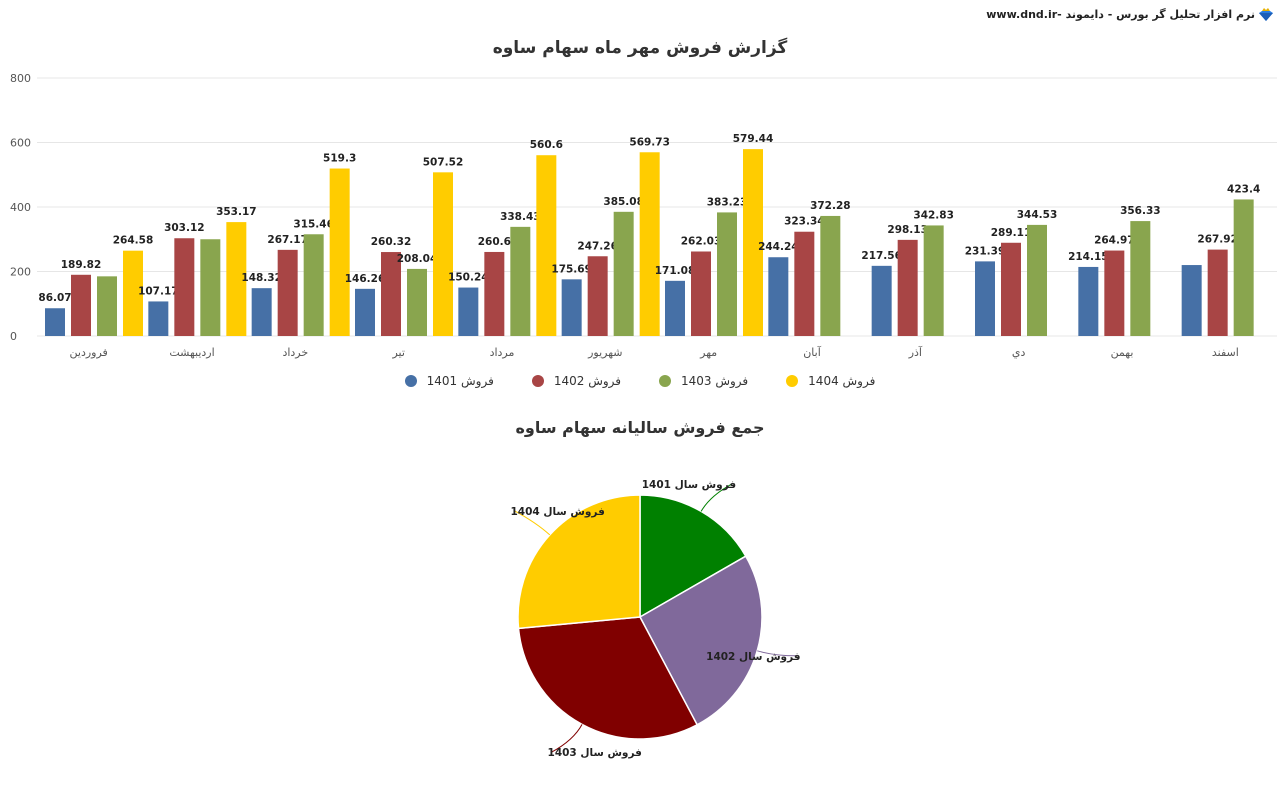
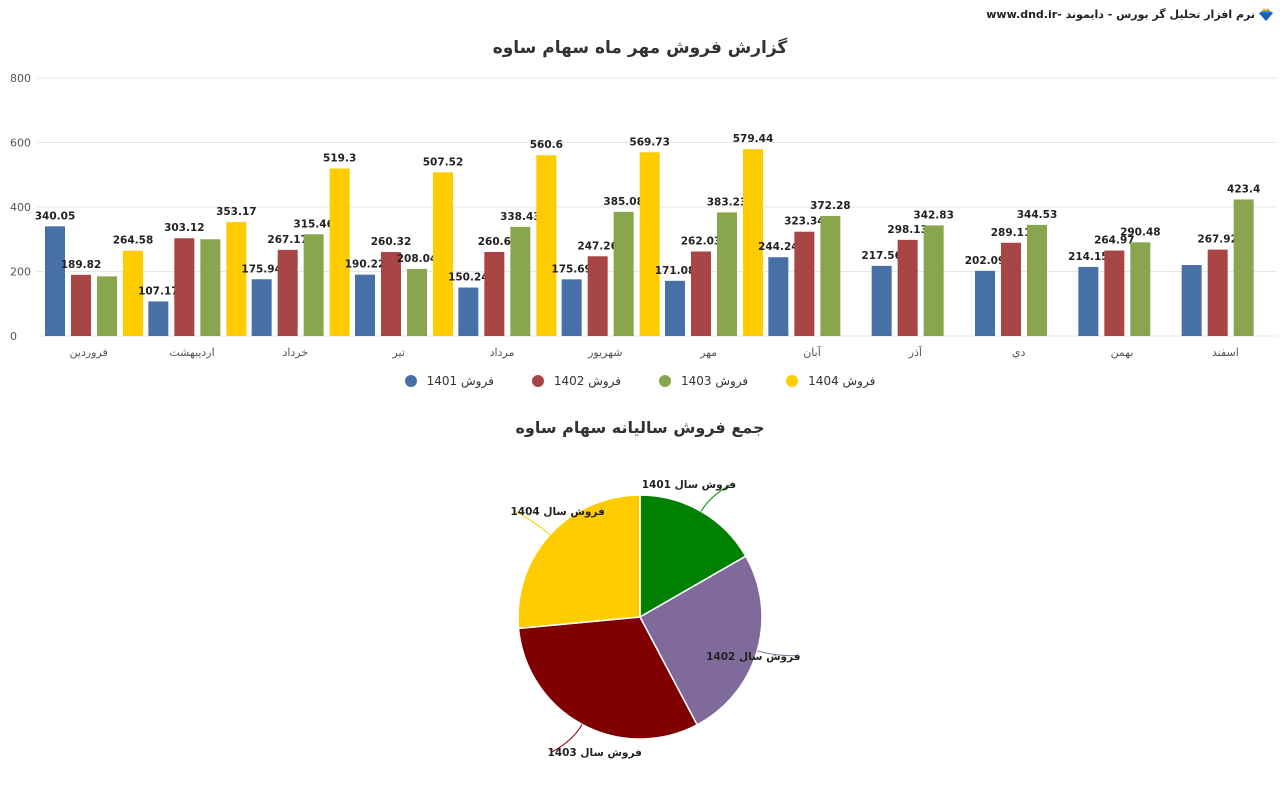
گزارش فروش مهر ماه سهام ساوه/فروش 1401/فروردین: 86.07 -> 340.05
گزارش فروش مهر ماه سهام ساوه/فروش 1401/خرداد: 148.32 -> 175.94
گزارش فروش مهر ماه سهام ساوه/فروش 1401/تیر: 146.26 -> 190.22
گزارش فروش مهر ماه سهام ساوه/فروش 1401/دي: 231.39 -> 202.09
گزارش فروش مهر ماه سهام ساوه/فروش 1403/بهمن: 356.33 -> 290.48
